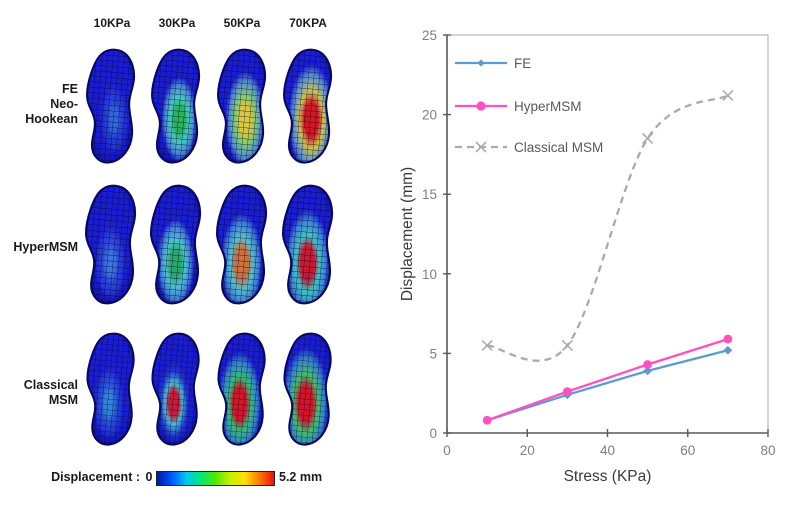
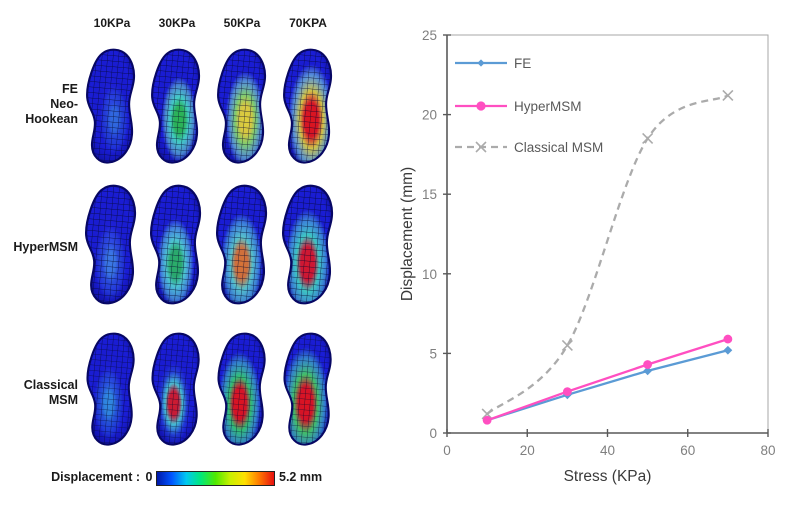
Classical MSM/10: 5.5 -> 1.2
